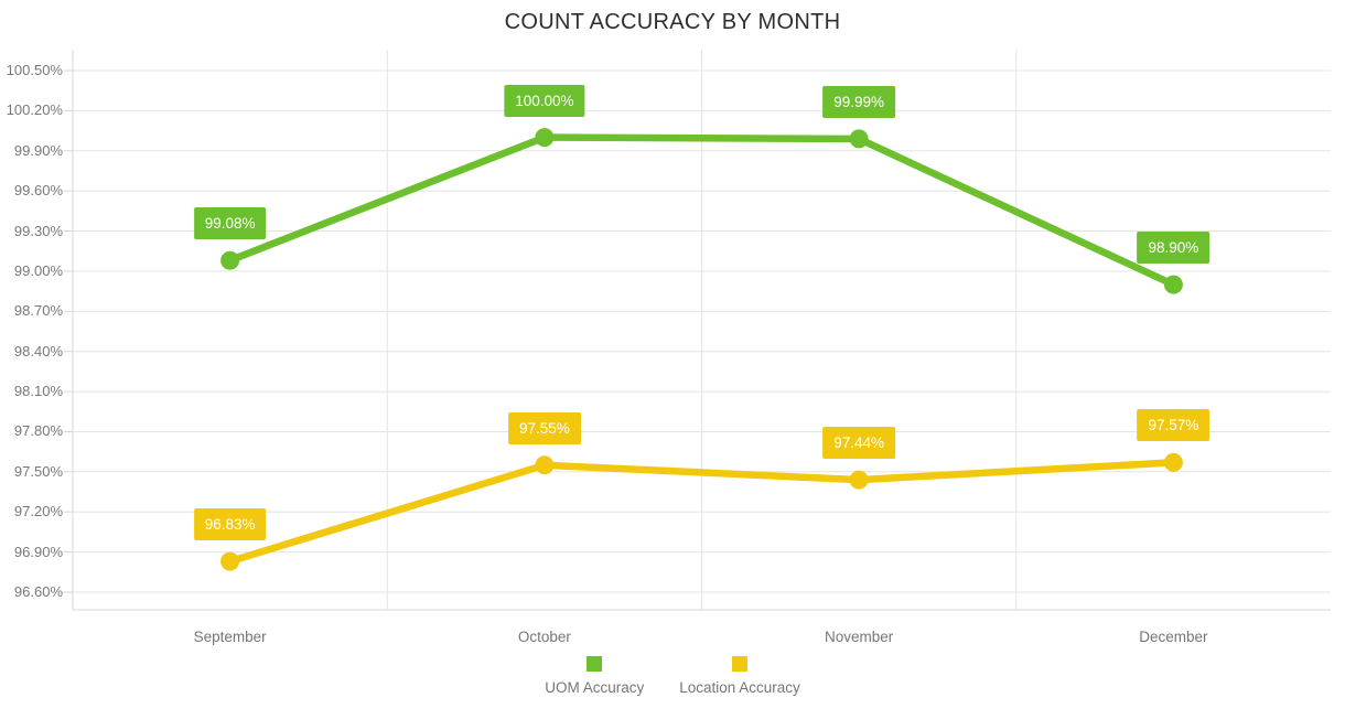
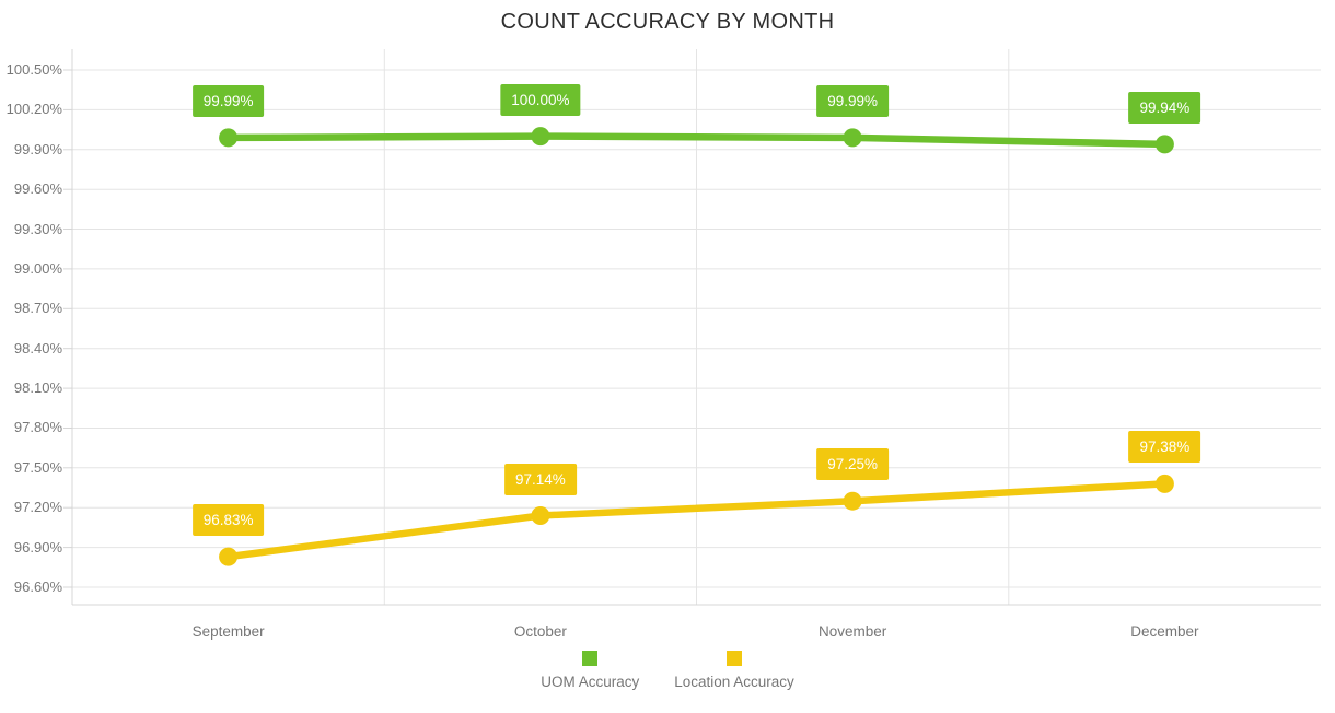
UOM Accuracy/September: 99.08% -> 99.99%
Location Accuracy/October: 97.55% -> 97.14%
Location Accuracy/November: 97.44% -> 97.25%
UOM Accuracy/December: 98.90% -> 99.94%
Location Accuracy/December: 97.57% -> 97.38%
